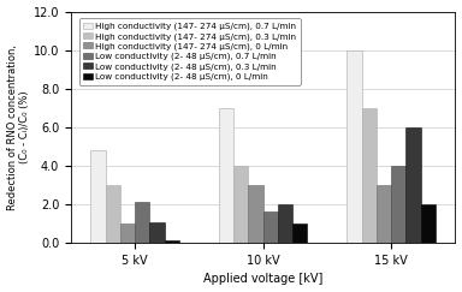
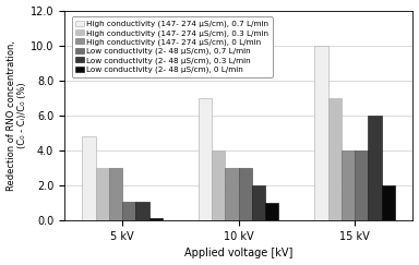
High conductivity (147- 274 μS/cm), 0 L/min/5 kV: 1 -> 3
Low conductivity (2- 48 μS/cm), 0.7 L/min/5 kV: 2.1 -> 1.1
Low conductivity (2- 48 μS/cm), 0.7 L/min/10 kV: 1.6 -> 3.0
High conductivity (147- 274 μS/cm), 0 L/min/15 kV: 3 -> 4
